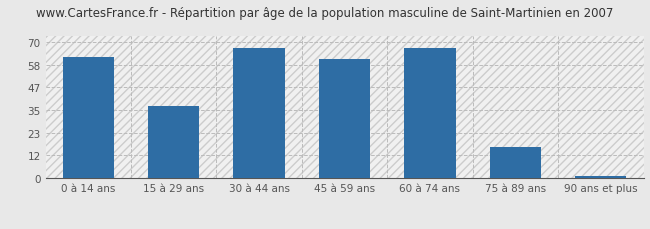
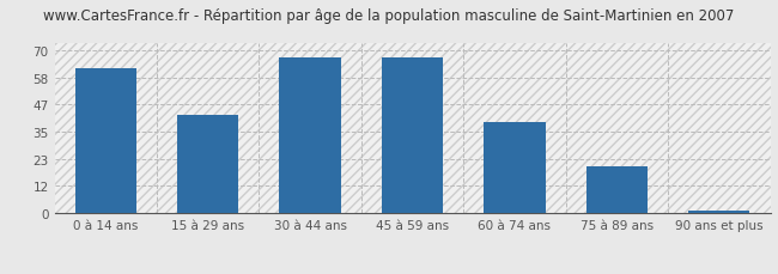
15 à 29 ans: 37 -> 42
45 à 59 ans: 61 -> 67
60 à 74 ans: 67 -> 39
75 à 89 ans: 16 -> 20
